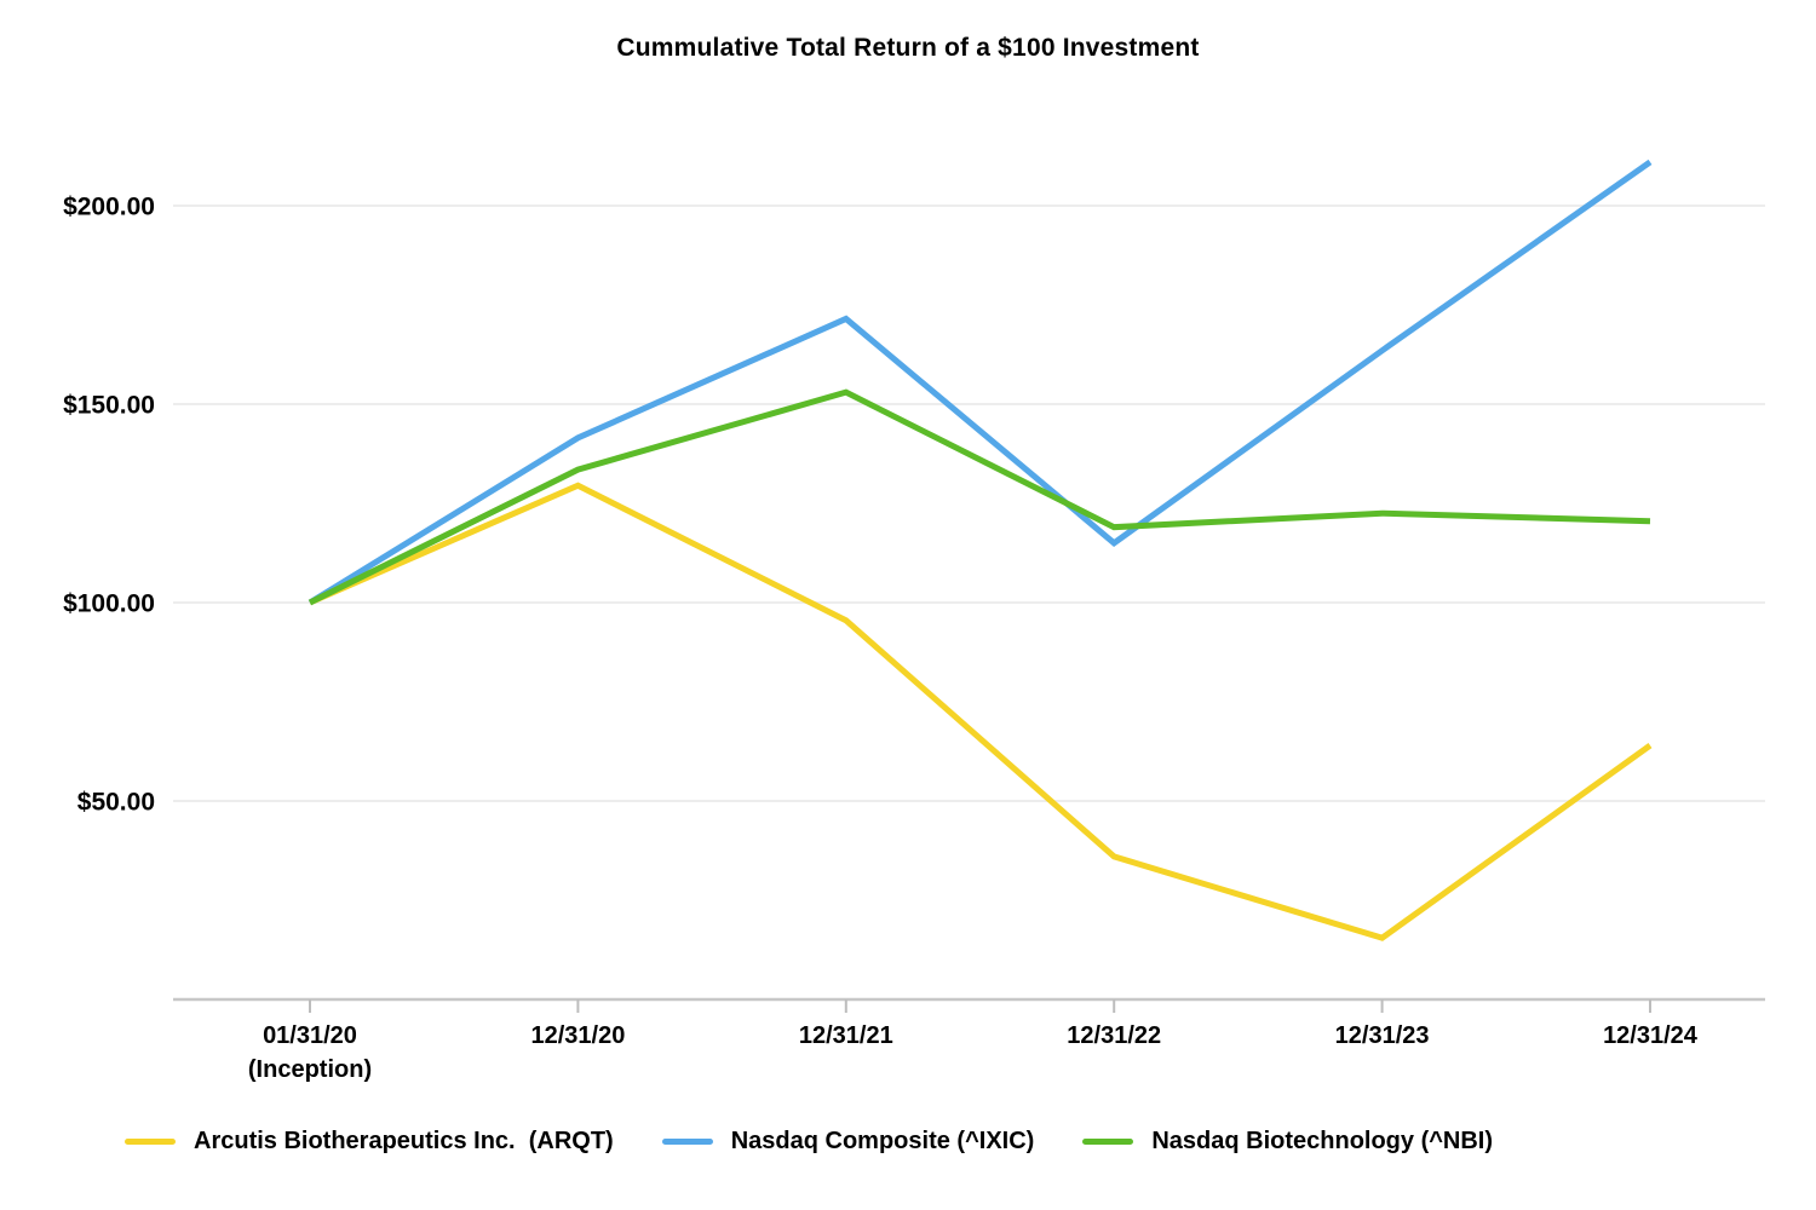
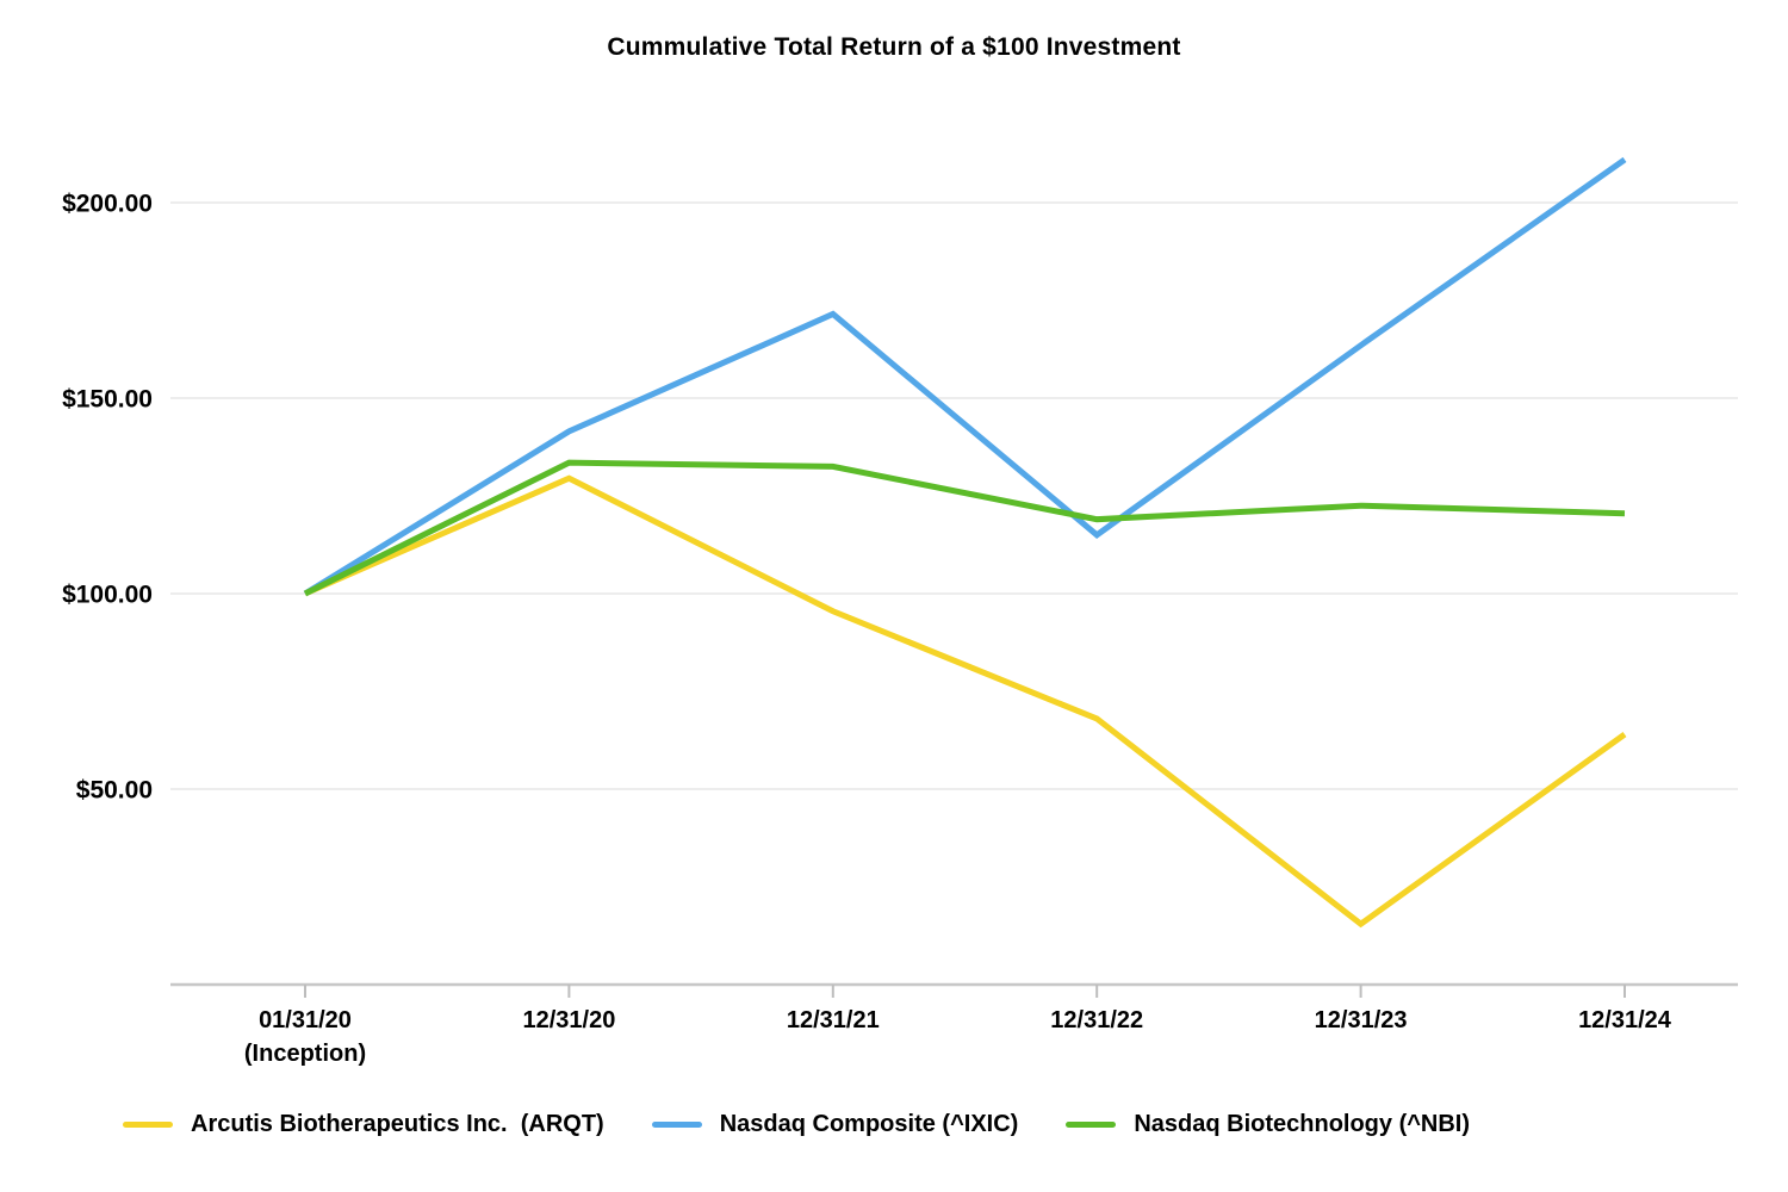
Nasdaq Biotechnology (^NBI)/12/31/21: $153 -> $132
Arcutis Biotherapeutics Inc. (ARQT)/12/31/22: $36 -> $68
